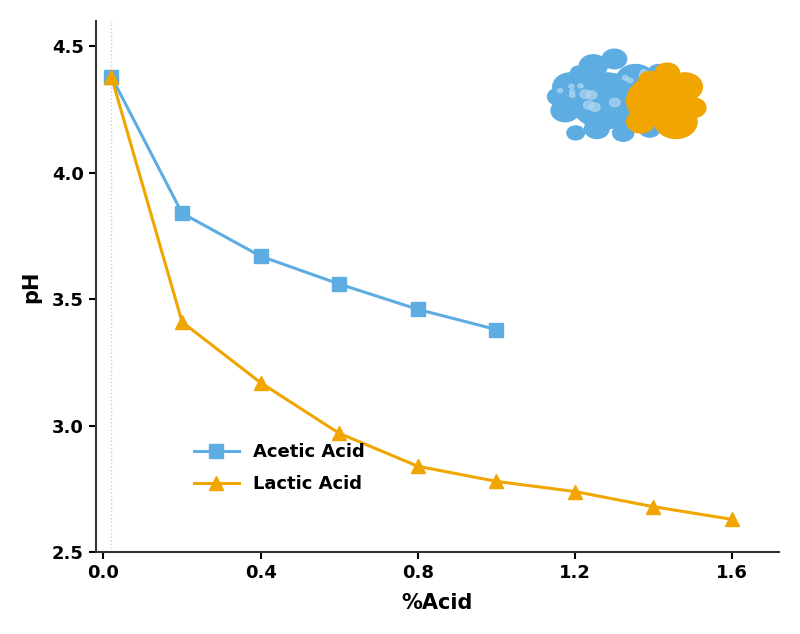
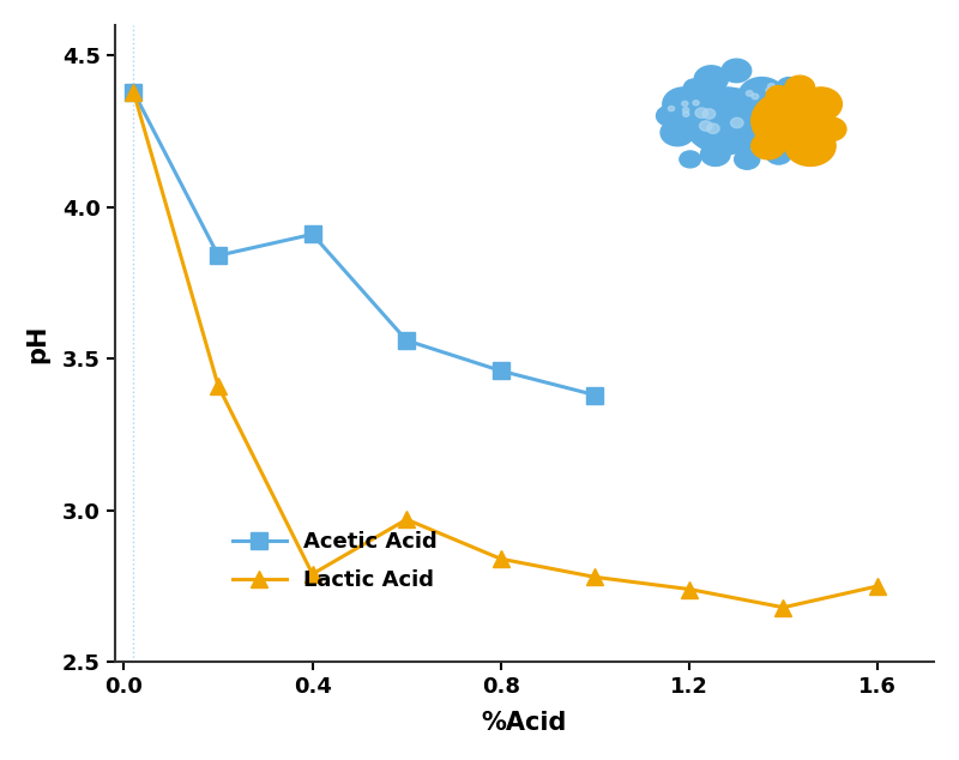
Acetic Acid/0.4: 3.67 -> 3.91
Lactic Acid/0.4: 3.17 -> 2.79
Lactic Acid/1.6: 2.63 -> 2.75
